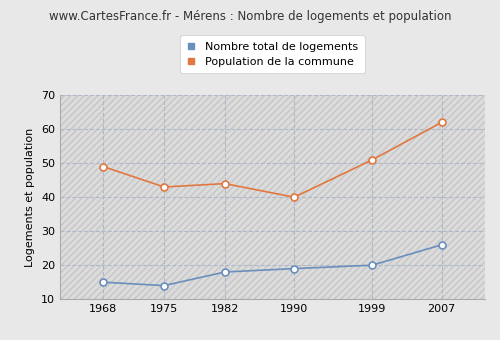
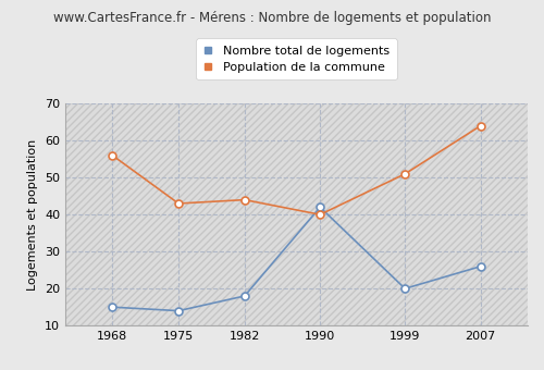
Population de la commune/1968: 49 -> 56
Nombre total de logements/1990: 19 -> 42
Population de la commune/2007: 62 -> 64
